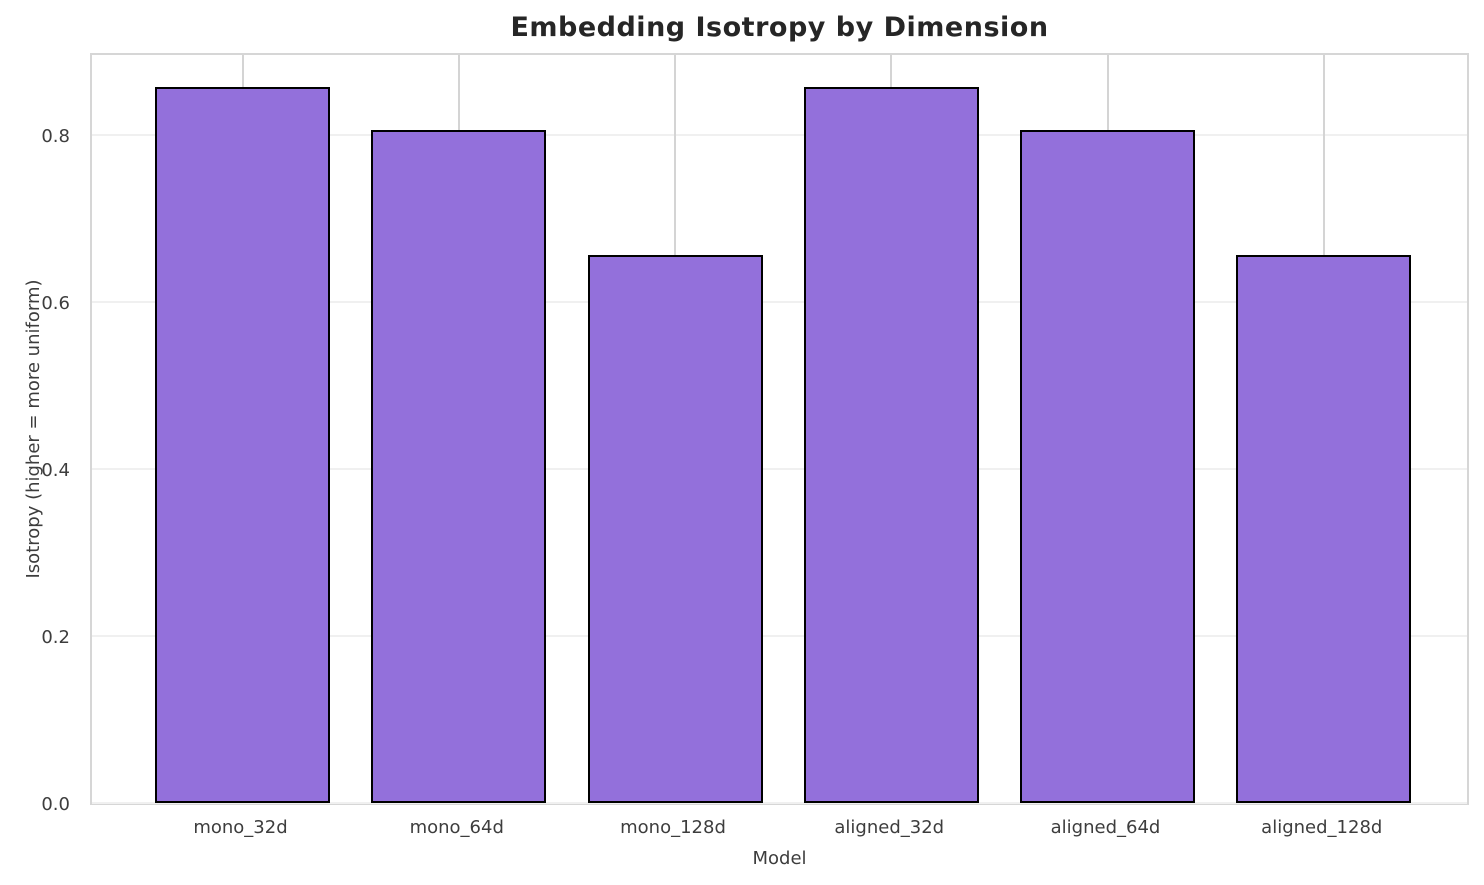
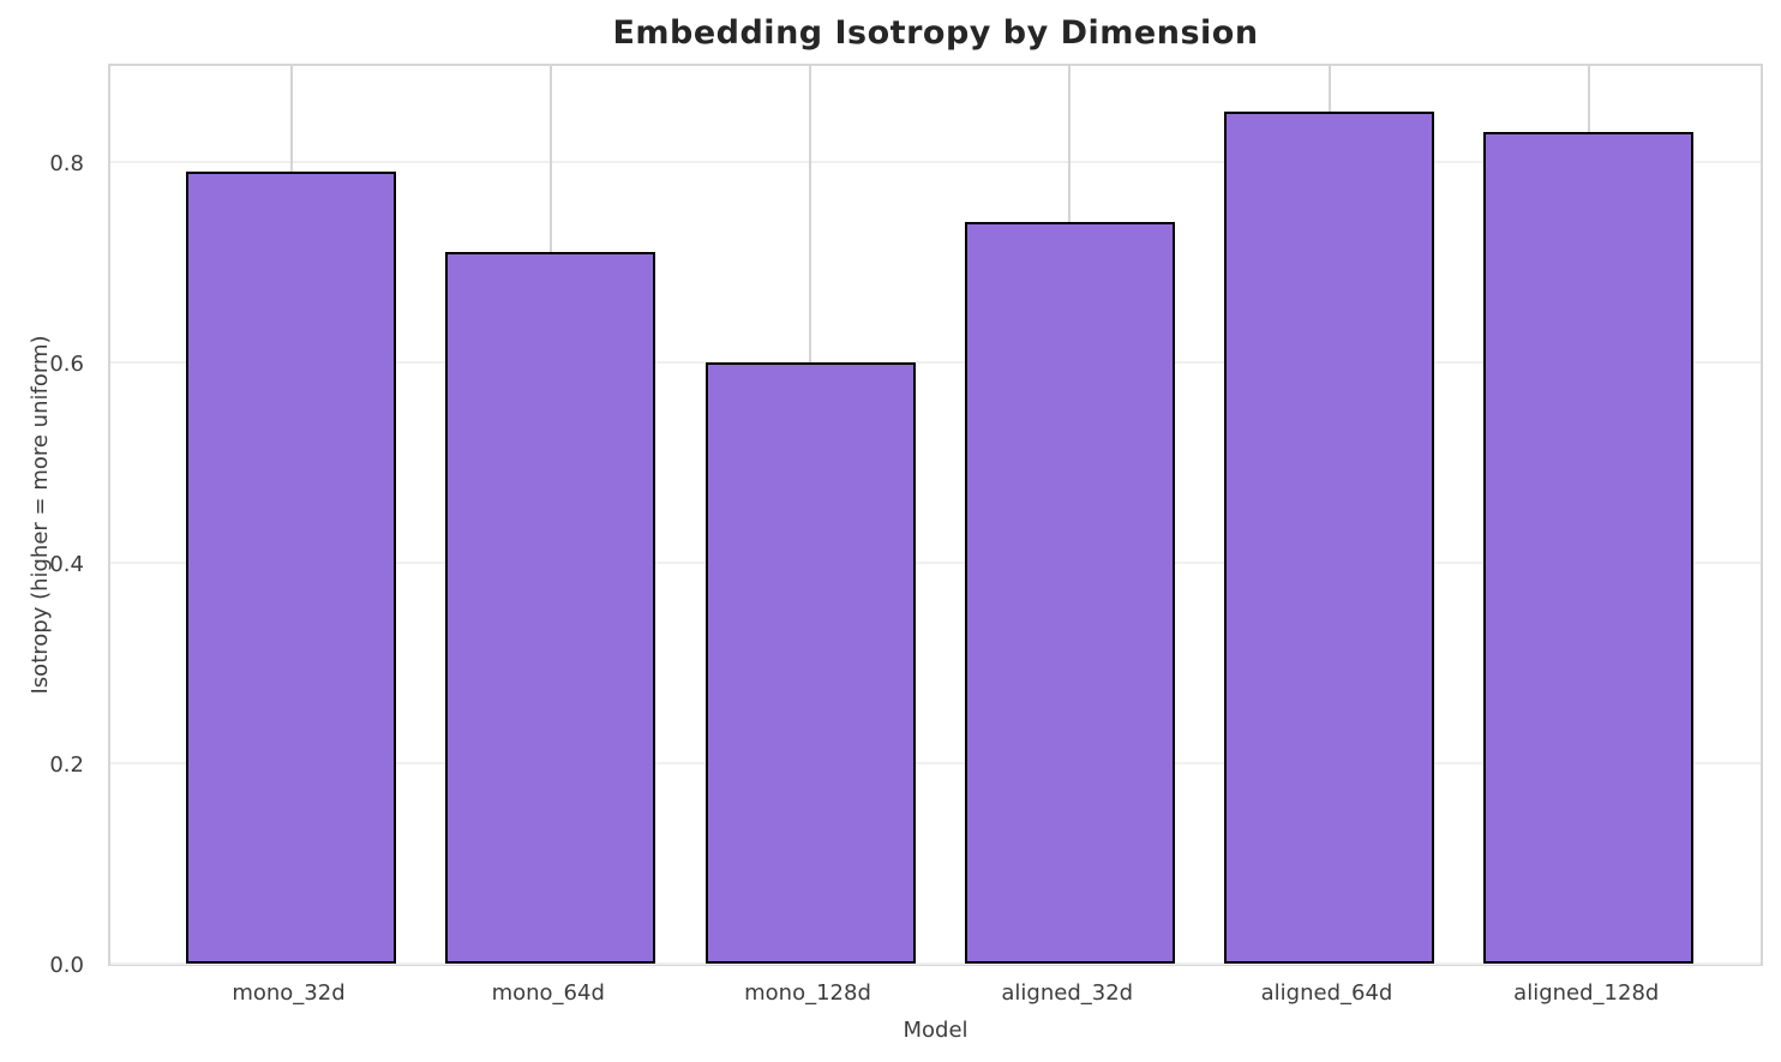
mono_32d: 0.86 -> 0.79
mono_64d: 0.81 -> 0.71
mono_128d: 0.66 -> 0.60
aligned_32d: 0.86 -> 0.74
aligned_64d: 0.81 -> 0.85
aligned_128d: 0.66 -> 0.83
